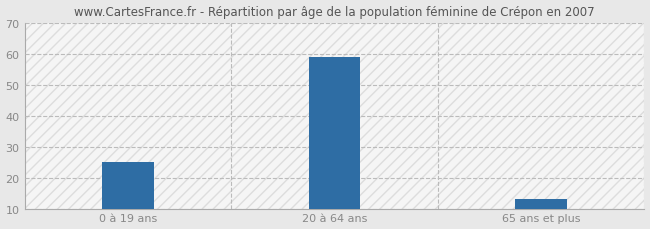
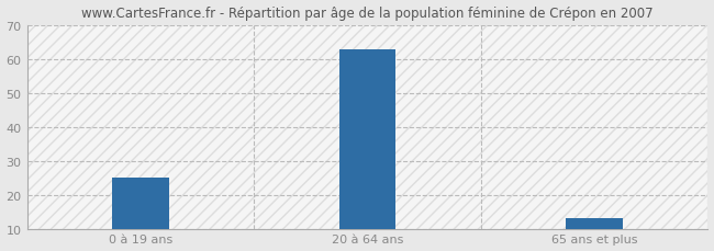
20 à 64 ans: 59 -> 63
